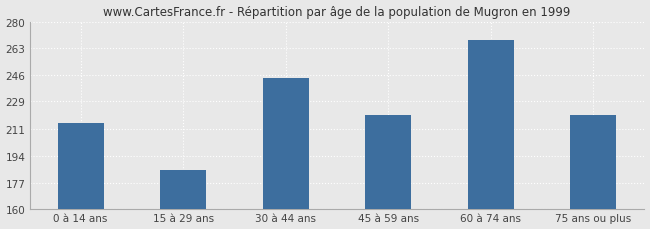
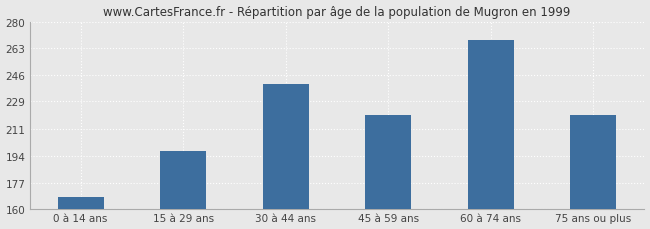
0 à 14 ans: 215 -> 168
15 à 29 ans: 185 -> 197
30 à 44 ans: 244 -> 240
